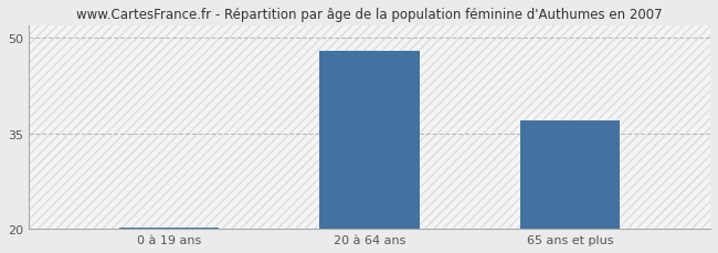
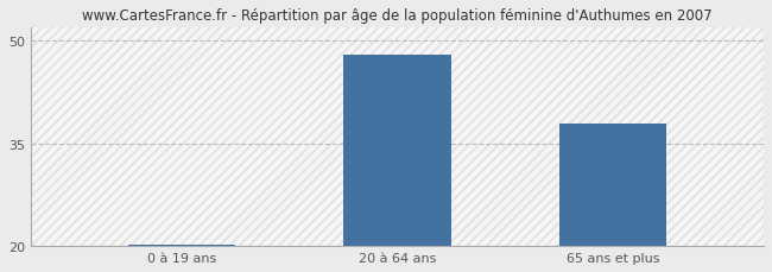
65 ans et plus: 37.0 -> 38.0
